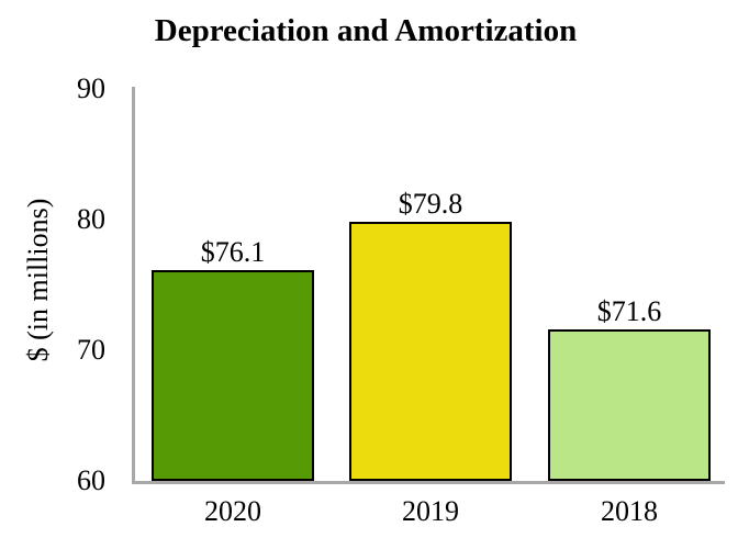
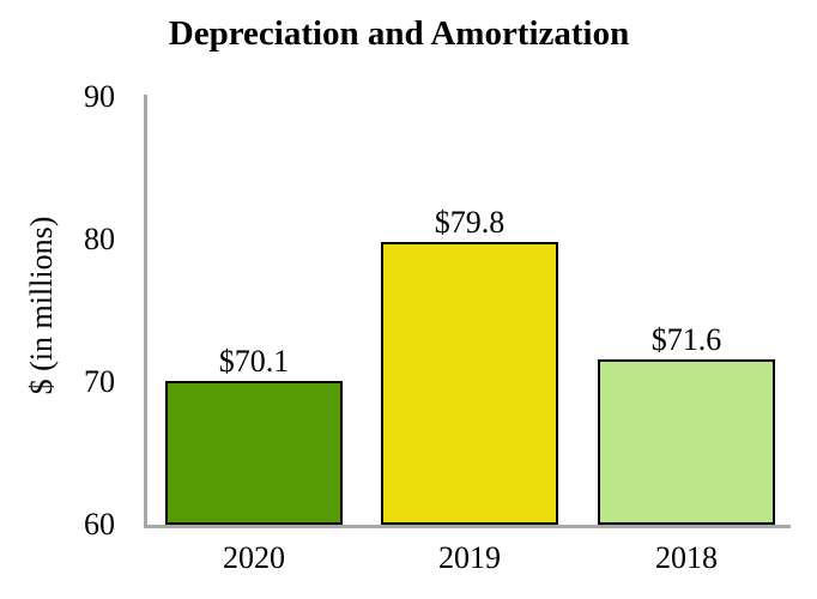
2020: $76.1 -> $70.1
